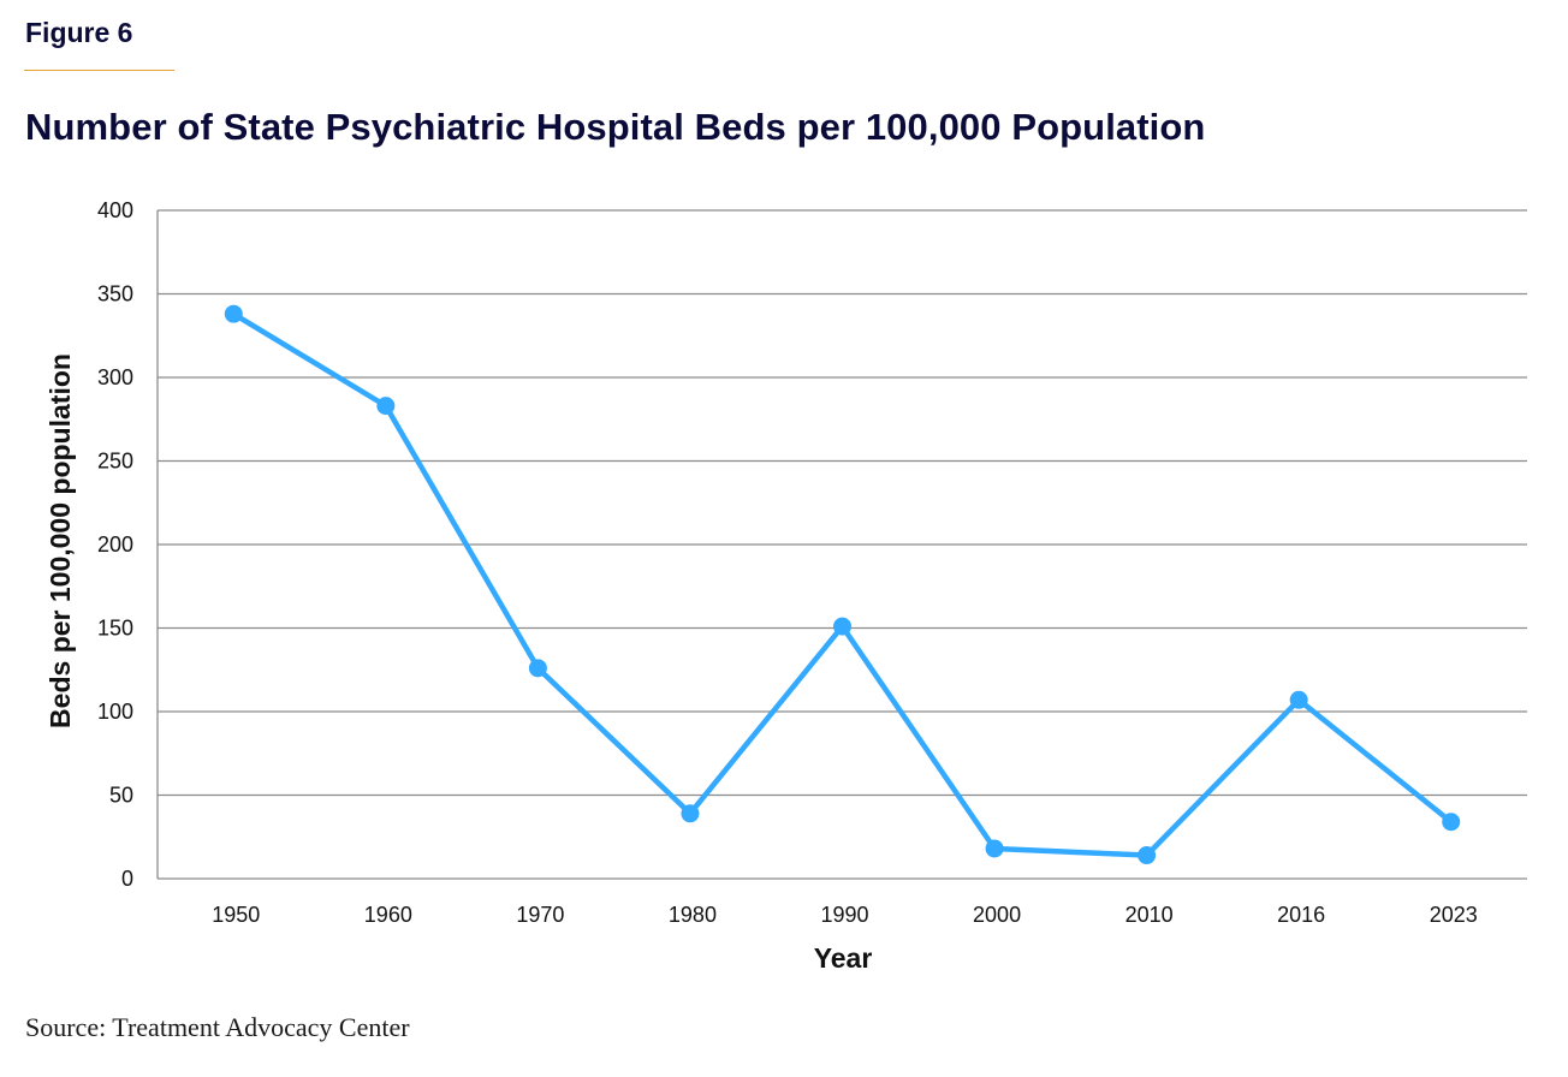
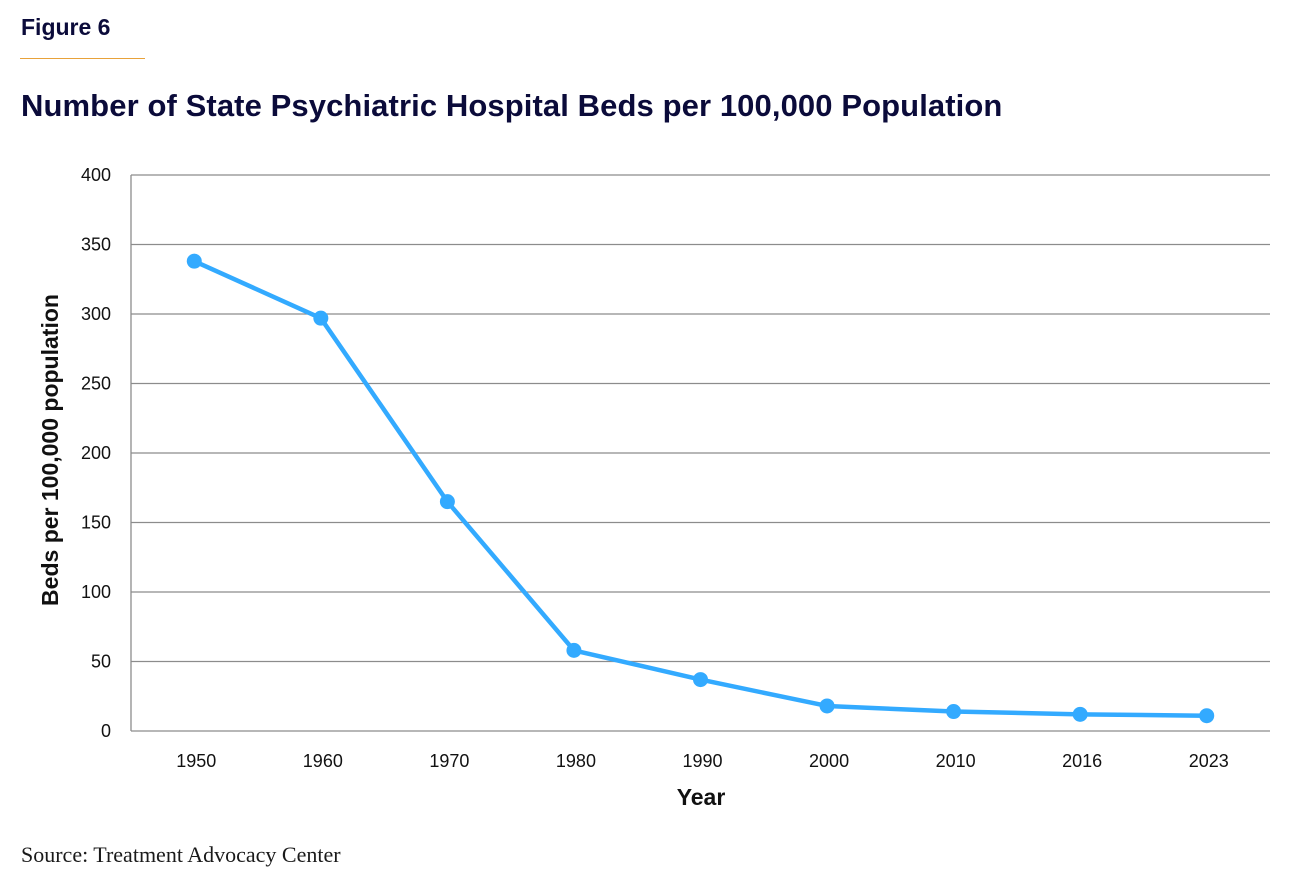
1960: 283 -> 297
1970: 126 -> 165
1980: 39 -> 58
1990: 151 -> 37
2016: 107 -> 12
2023: 34 -> 11
